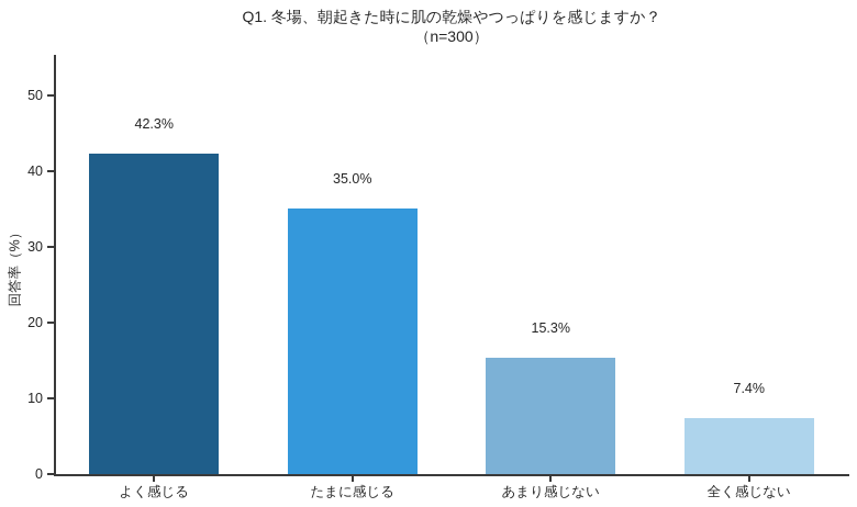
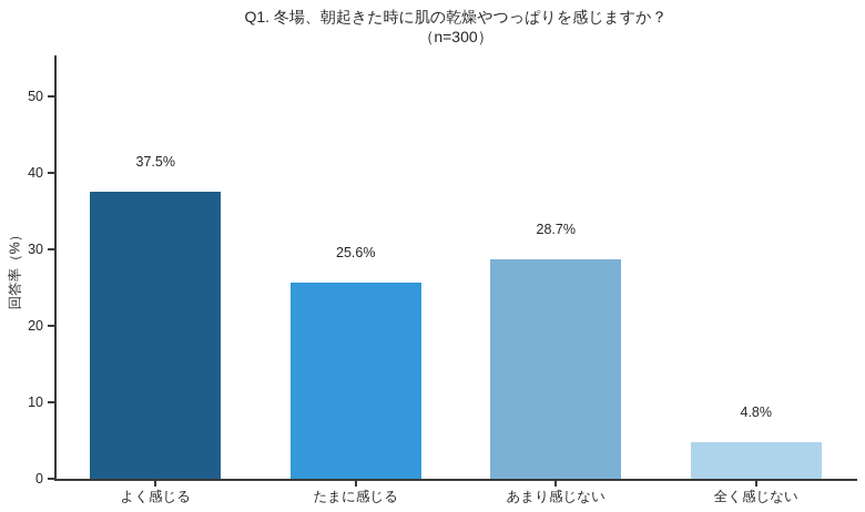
よく感じる: 42.3% -> 37.5%
たまに感じる: 35.0% -> 25.6%
あまり感じない: 15.3% -> 28.7%
全く感じない: 7.4% -> 4.8%
